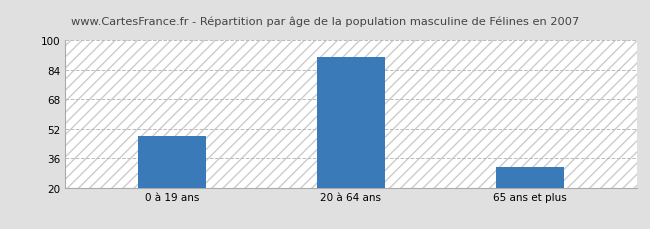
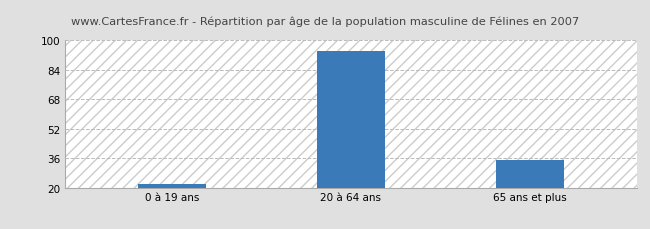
0 à 19 ans: 48 -> 22
20 à 64 ans: 91 -> 94
65 ans et plus: 31 -> 35
